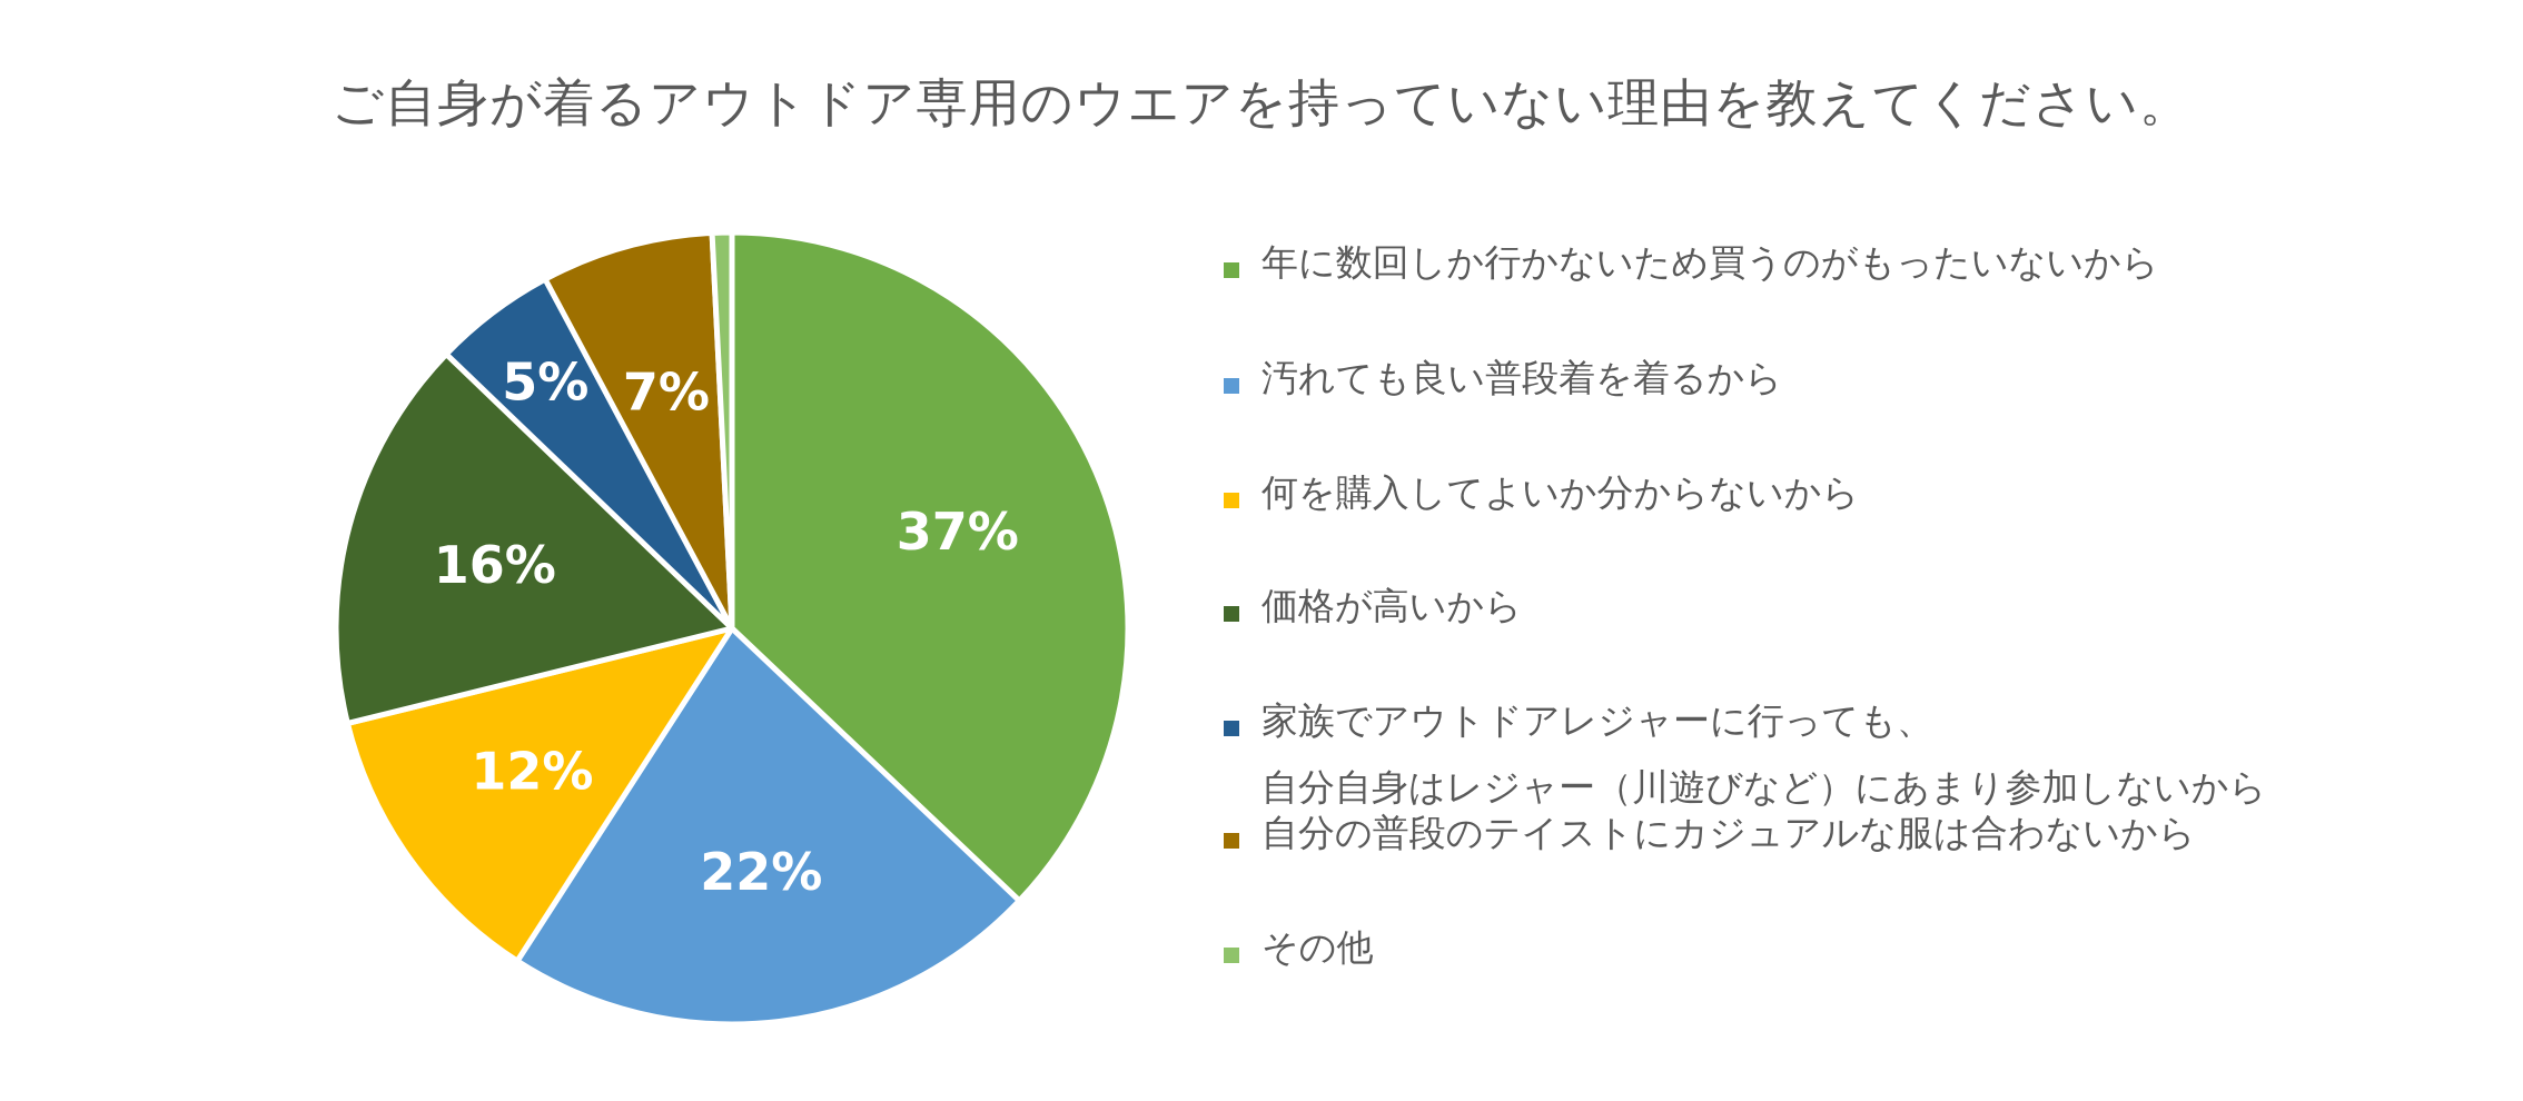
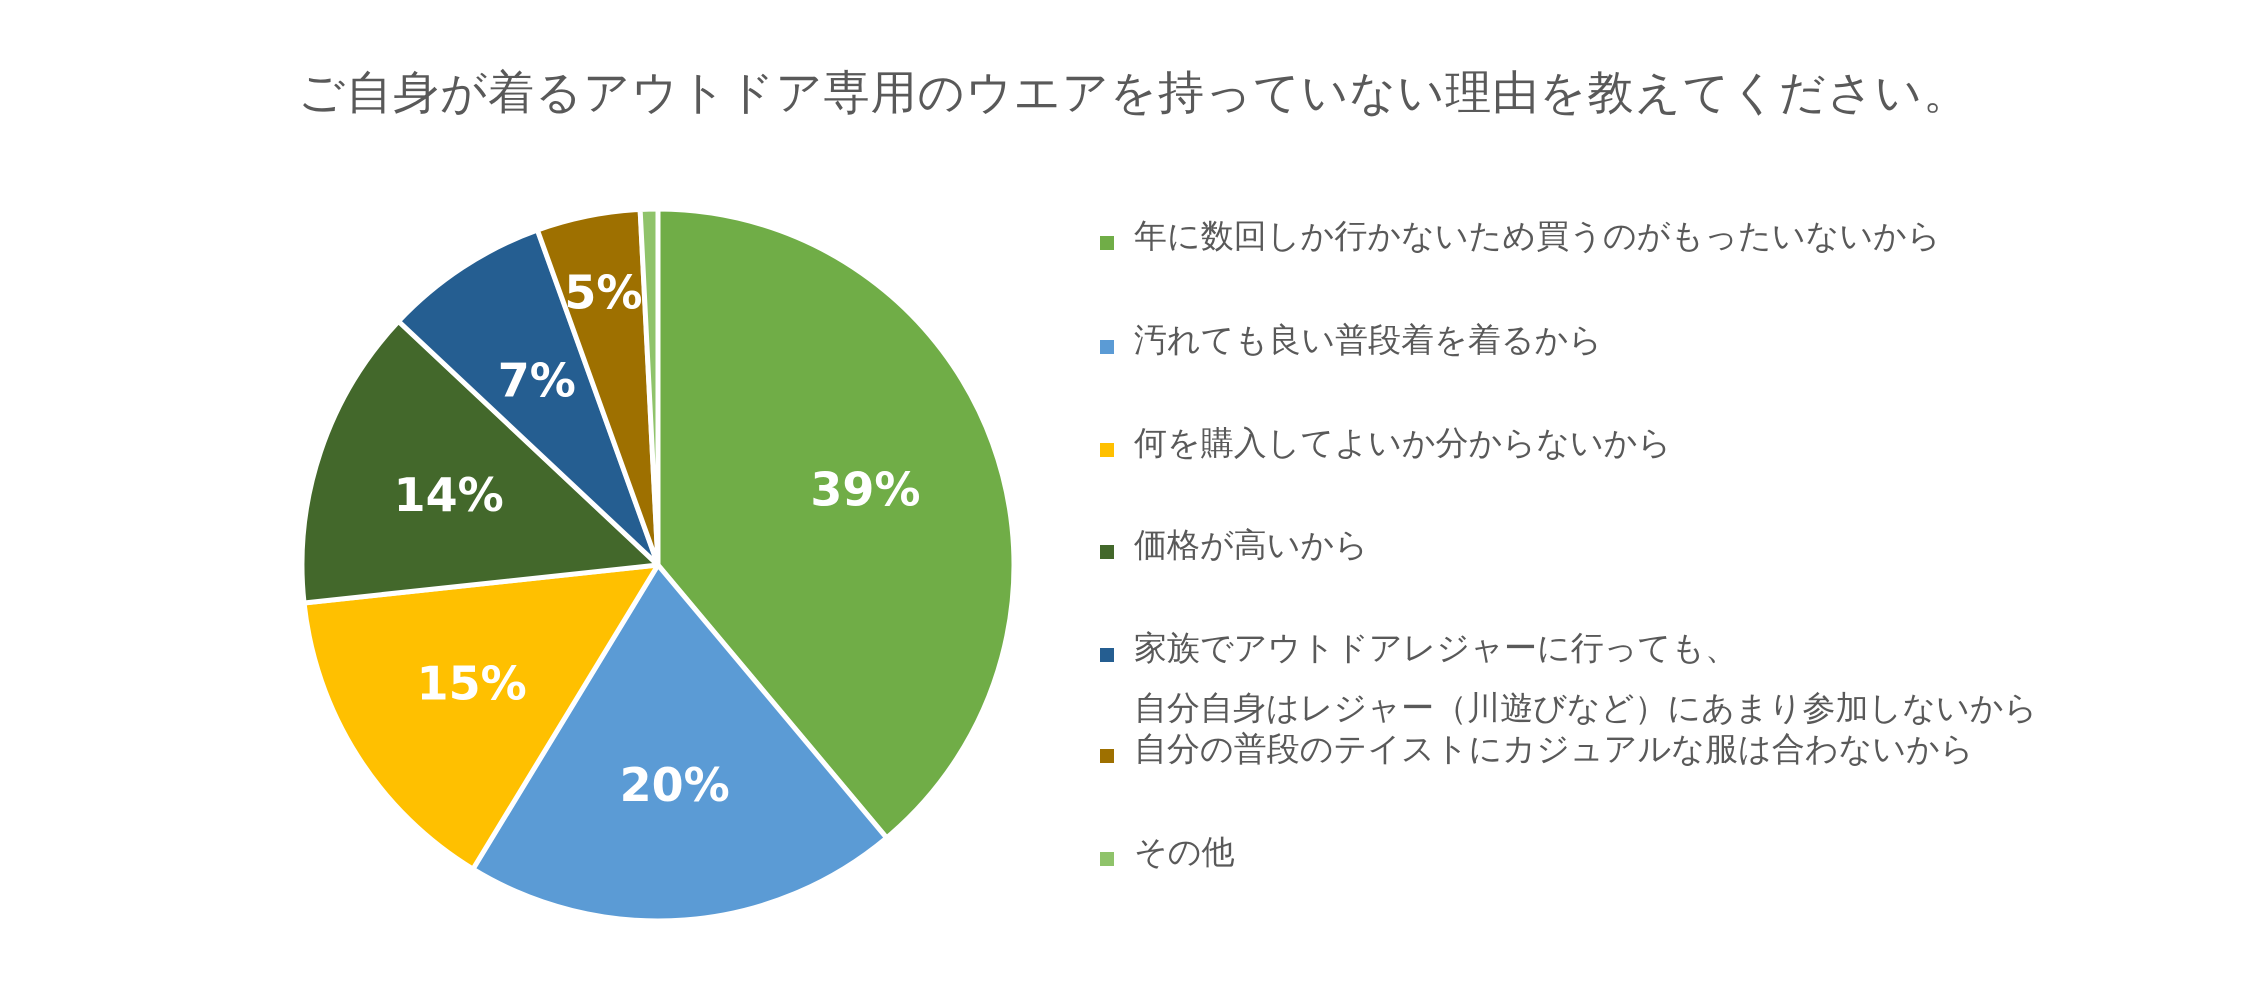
年に数回しか行かないため買うのがもったいないから: 37% -> 39%
汚れても良い普段着を着るから: 22% -> 20%
何を購入してよいか分からないから: 12% -> 15%
価格が高いから: 16% -> 14%
家族でアウトドアレジャーに行っても、自分自身はレジャー（川遊びなど）にあまり参加しないから: 5% -> 7%
自分の普段のテイストにカジュアルな服は合わないから: 7% -> 5%
